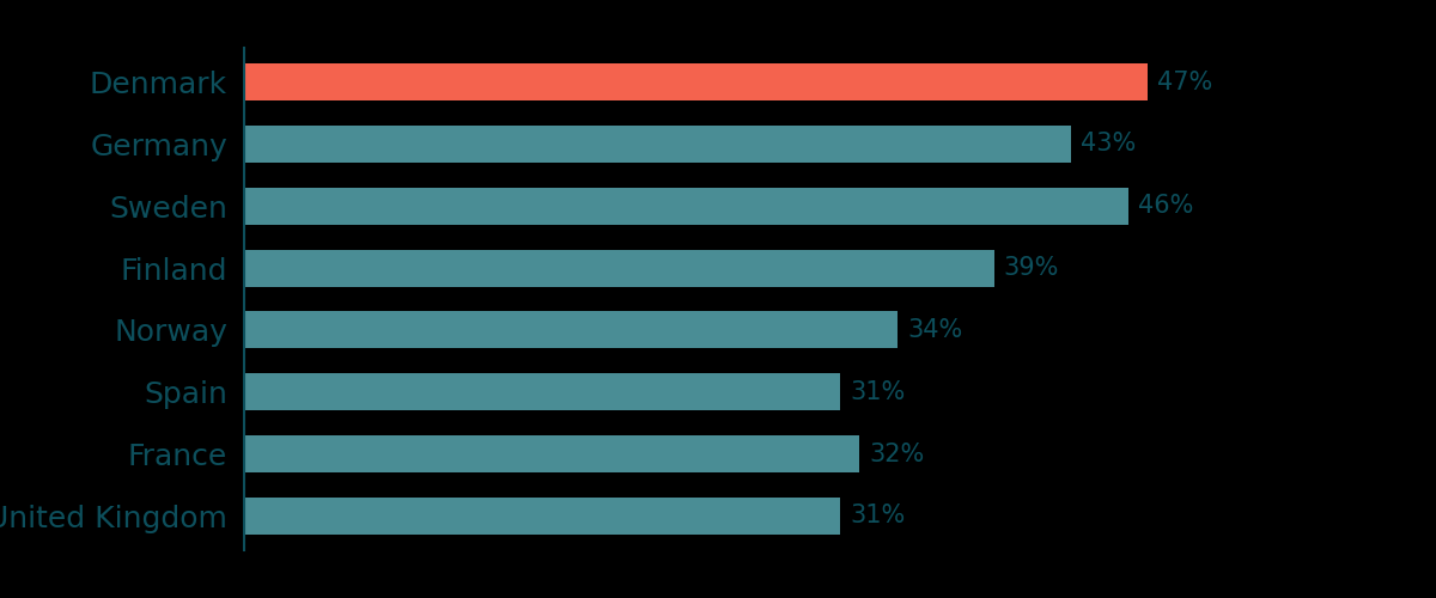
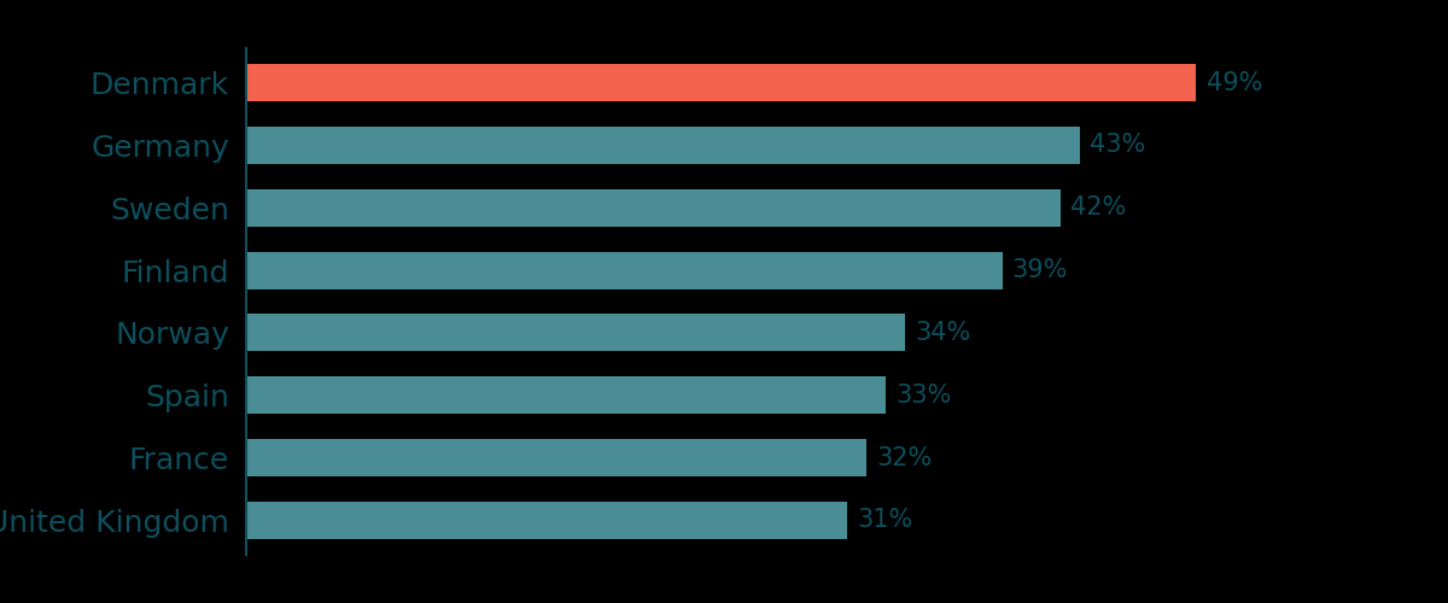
Denmark: 47% -> 49%
Sweden: 46% -> 42%
Spain: 31% -> 33%
